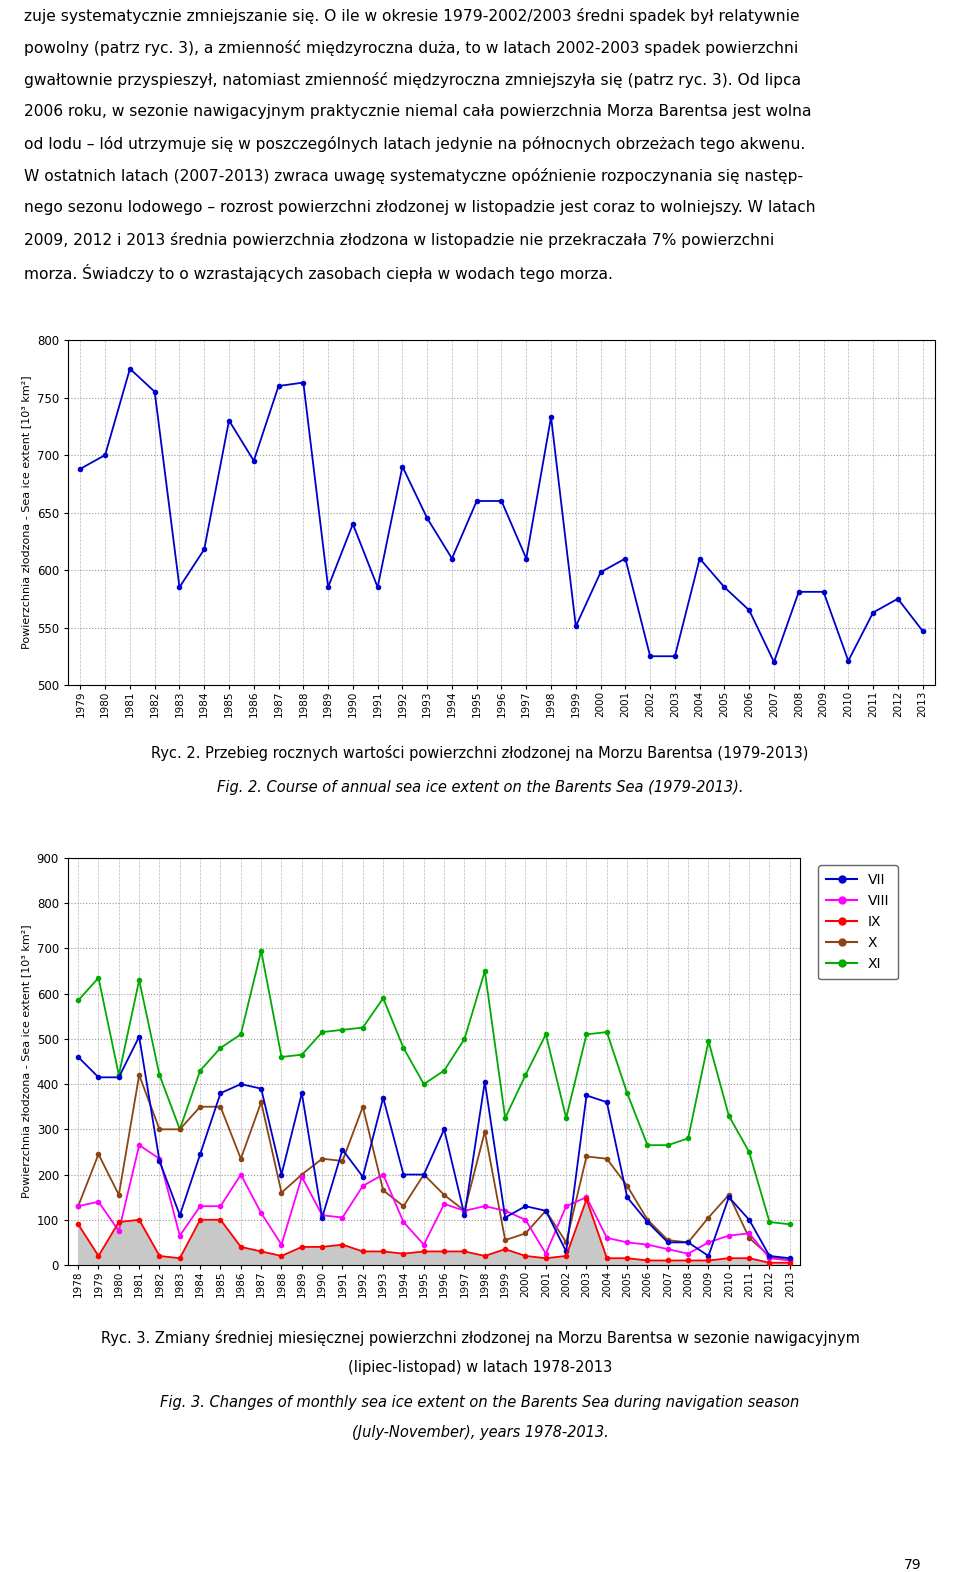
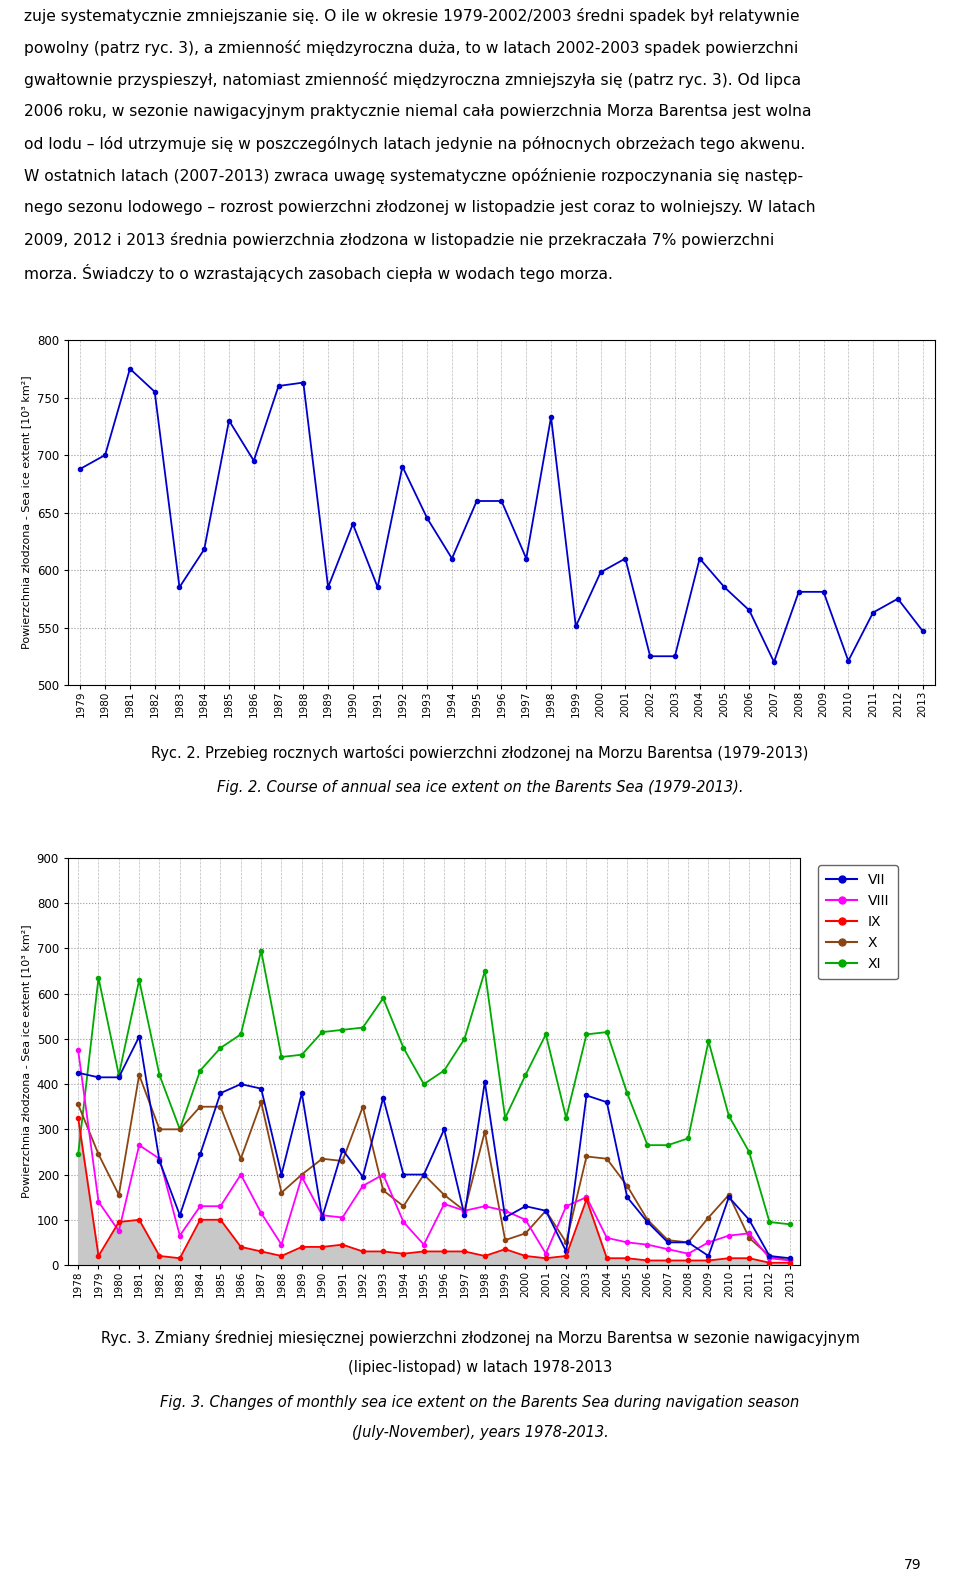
VII/1978: 460 -> 425
VIII/1978: 130 -> 475
IX/1978: 90 -> 325
X/1978: 130 -> 355
XI/1978: 585 -> 245
